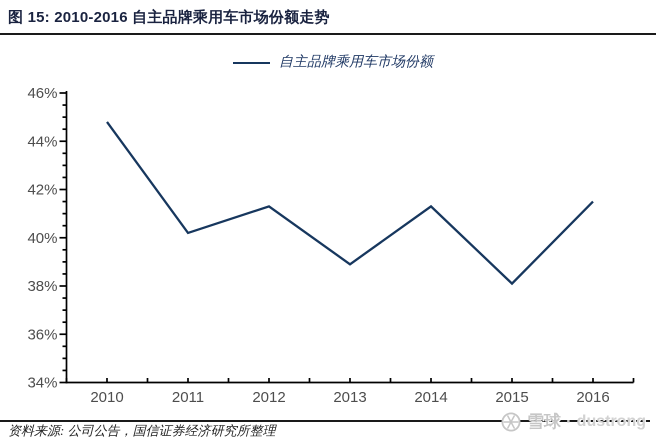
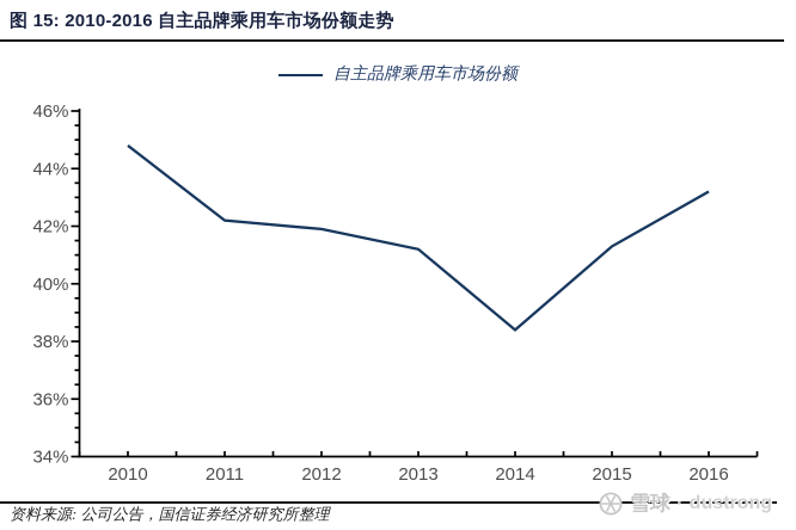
2011: 40.2% -> 42.2%
2012: 41.3% -> 41.9%
2013: 38.9% -> 41.2%
2014: 41.3% -> 38.4%
2015: 38.1% -> 41.3%
2016: 41.5% -> 43.2%
